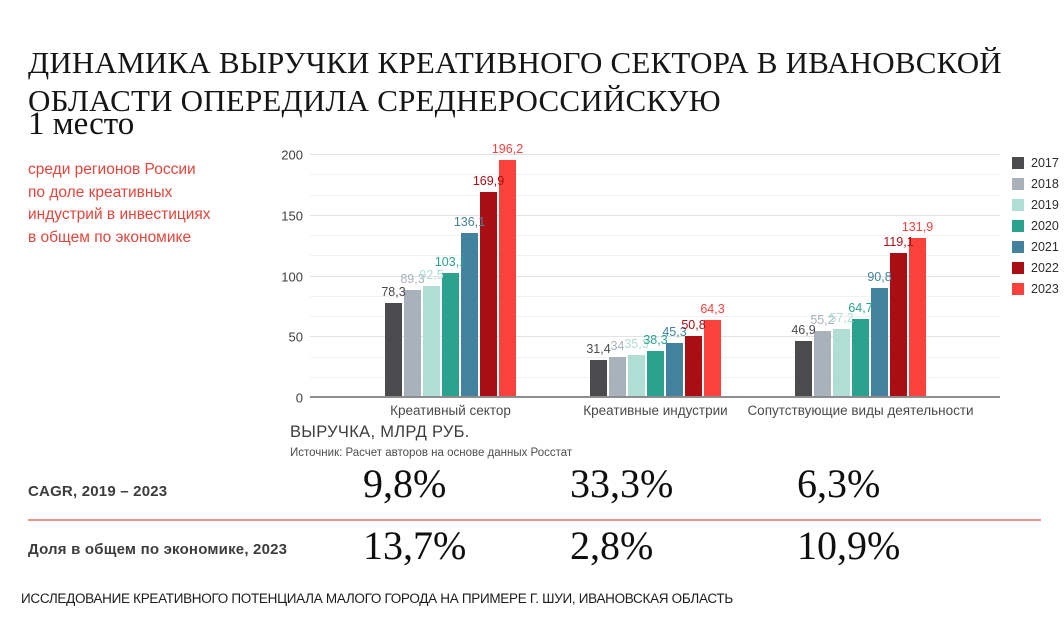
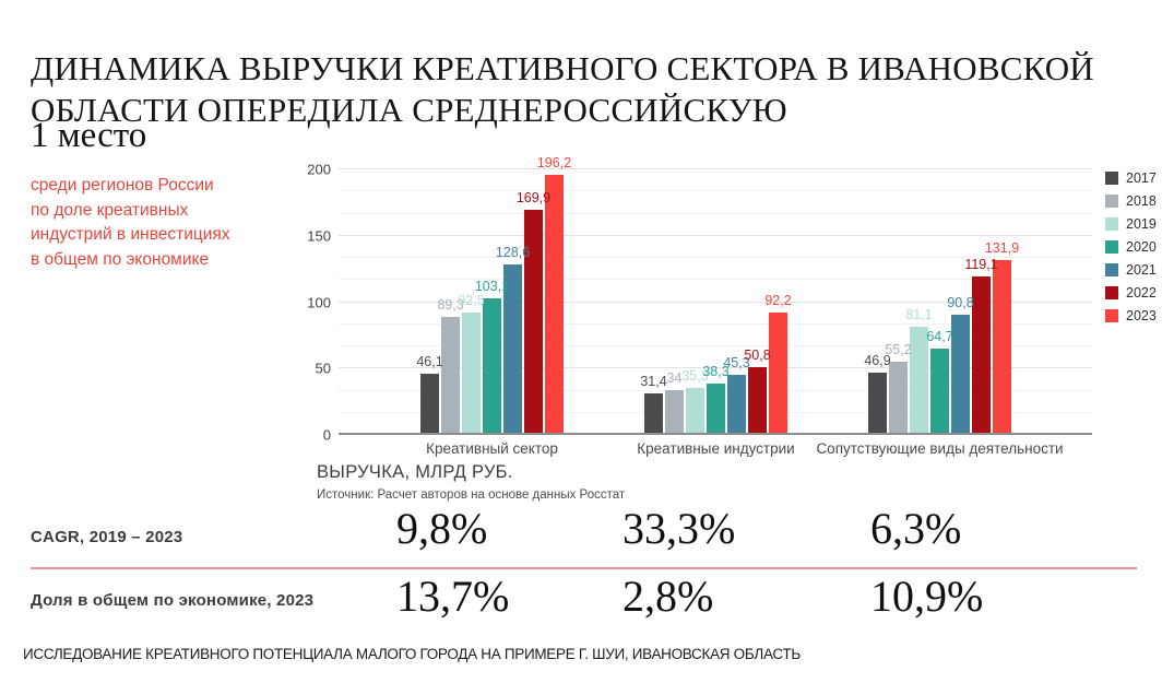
2017/Креативный сектор: 78,3 -> 46,1
2021/Креативный сектор: 136,1 -> 128,6
2023/Креативные индустрии: 64,3 -> 92,2
2019/Сопутствующие виды деятельности: 57,2 -> 81,1
